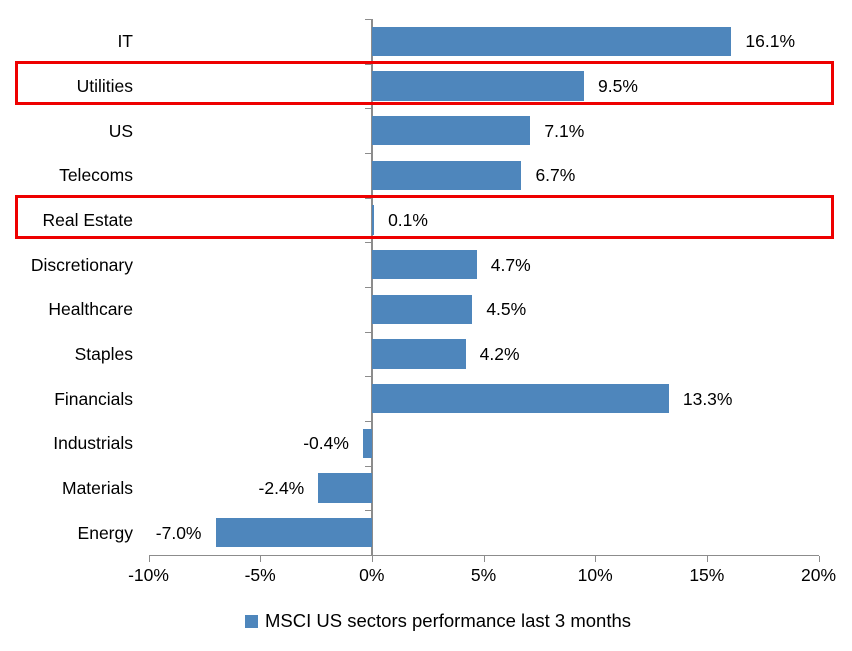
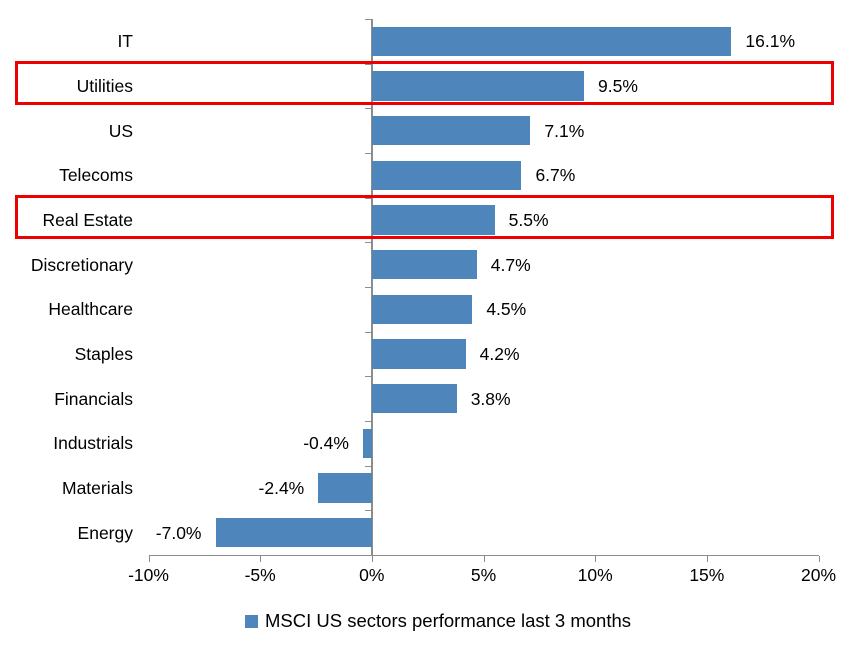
Real Estate: 0.1% -> 5.5%
Financials: 13.3% -> 3.8%
